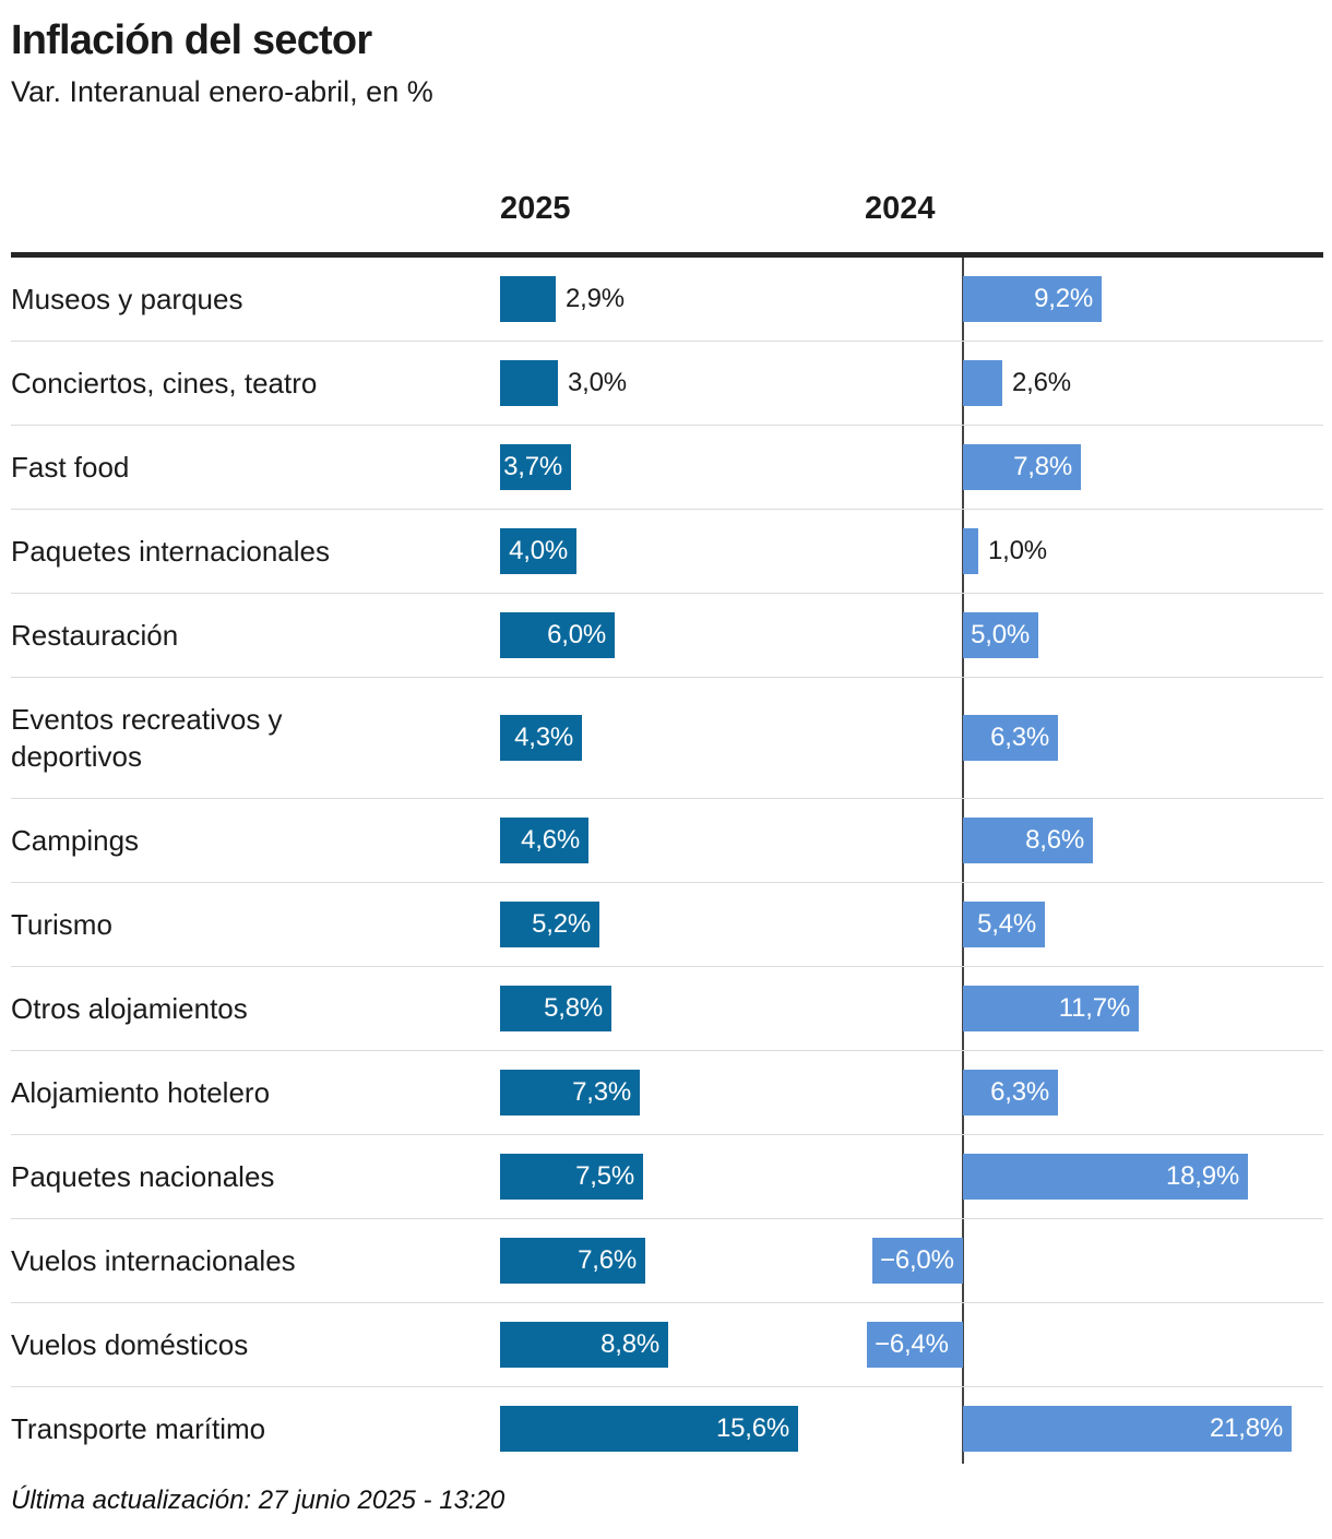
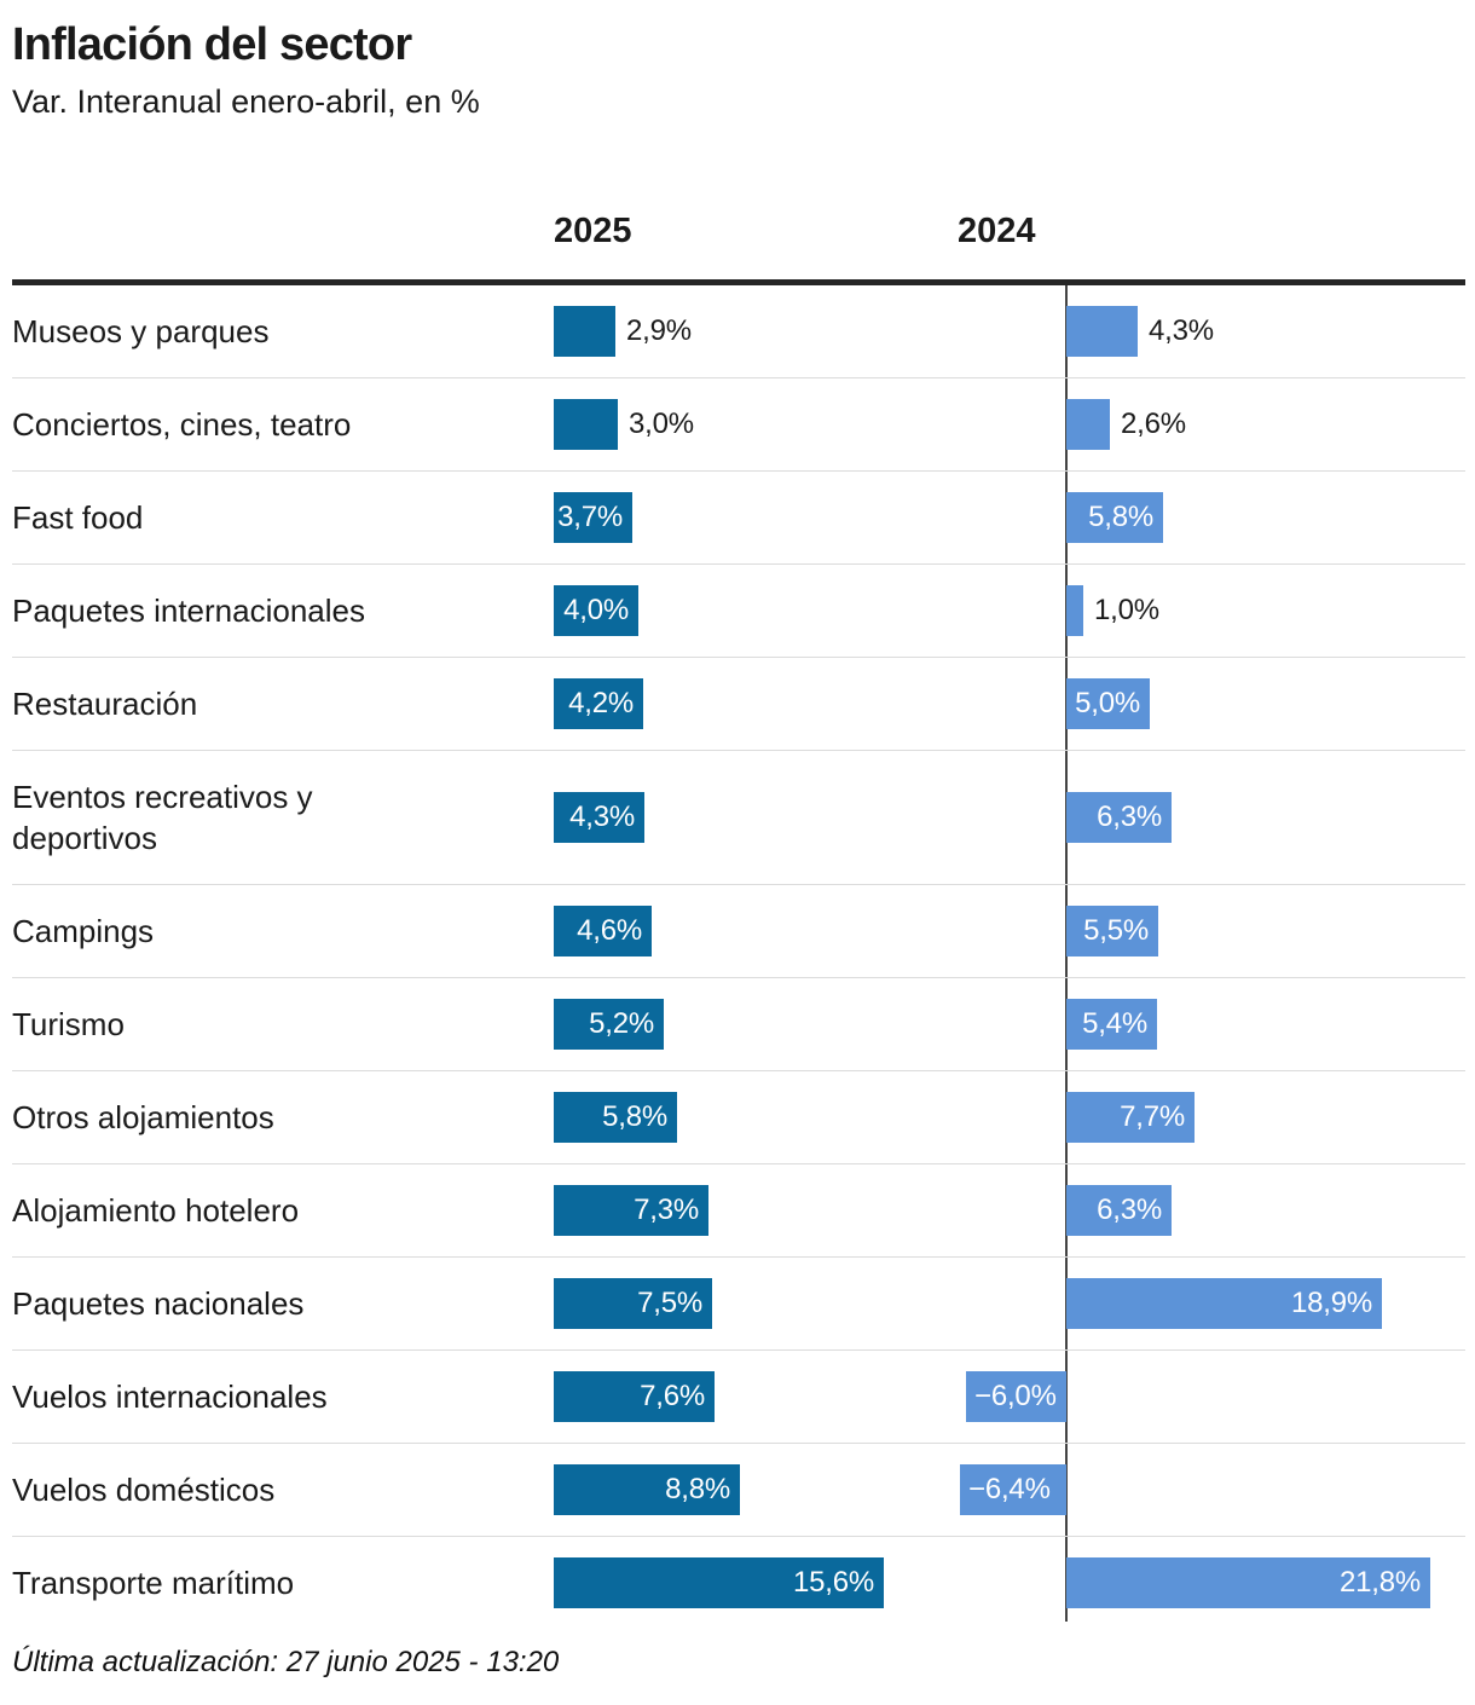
2024/Museos y parques: 9,2% -> 4,3%
2024/Fast food: 7,8% -> 5,8%
2025/Restauración: 6,0% -> 4,2%
2024/Campings: 8,6% -> 5,5%
2024/Otros alojamientos: 11,7% -> 7,7%
